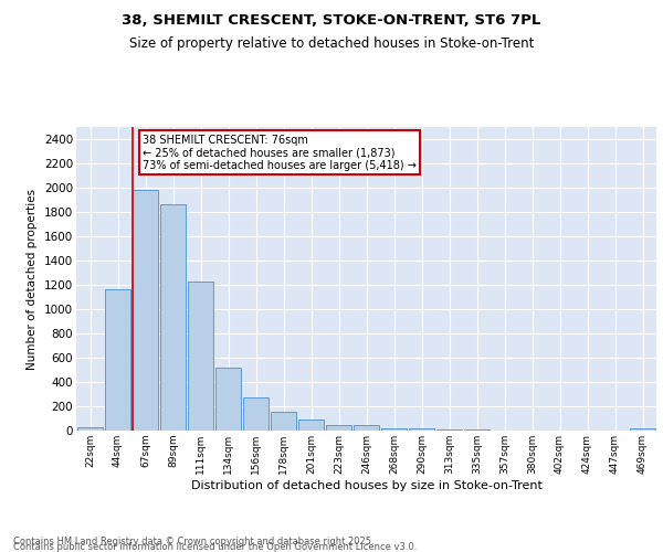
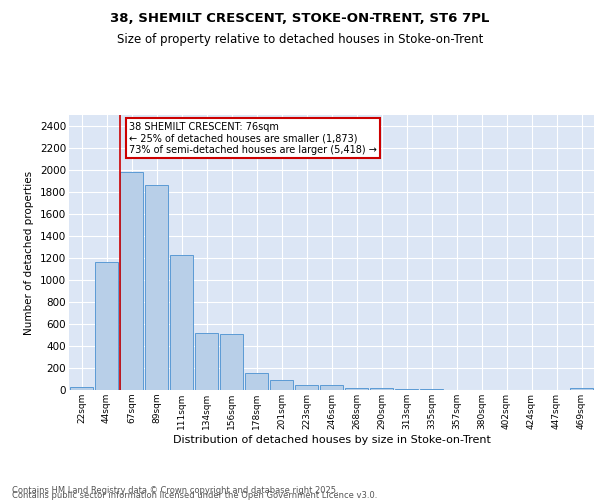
156sqm: 280 -> 510
